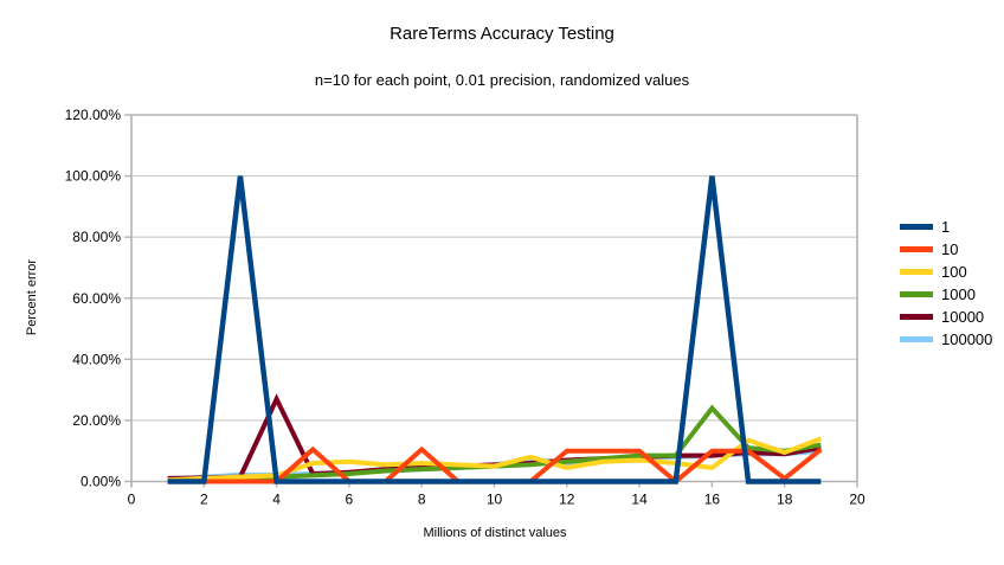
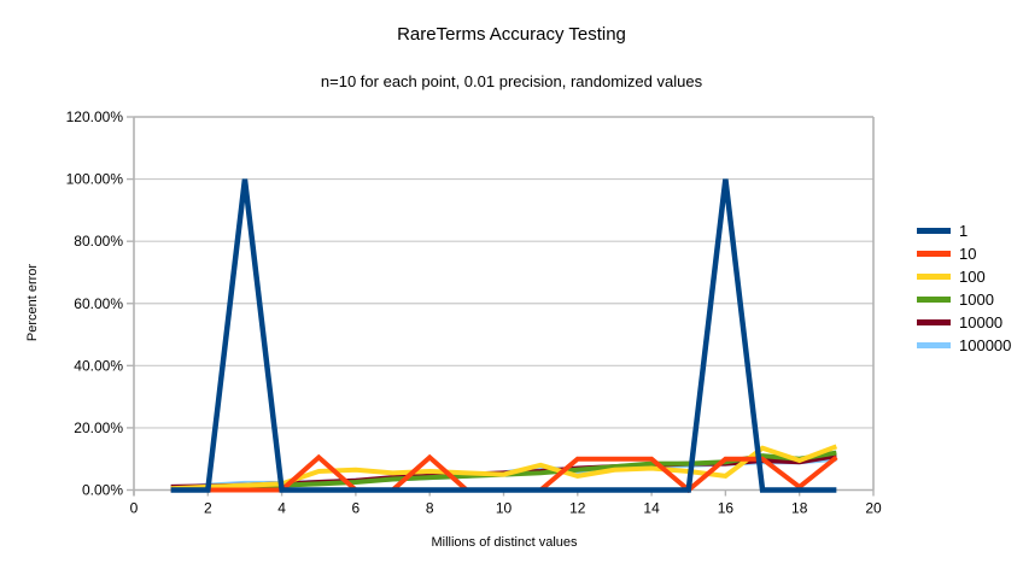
10000/4: 27% -> 2%
1000/16: 24% -> 9%
